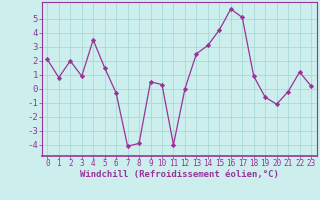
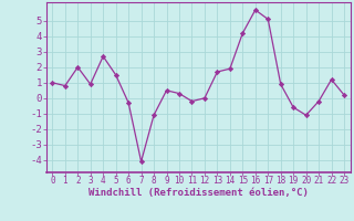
0: 2.1 -> 1.0
4: 3.5 -> 2.7
8: -3.9 -> -1.1
11: -4.0 -> -0.2
13: 2.5 -> 1.7
14: 3.1 -> 1.9
